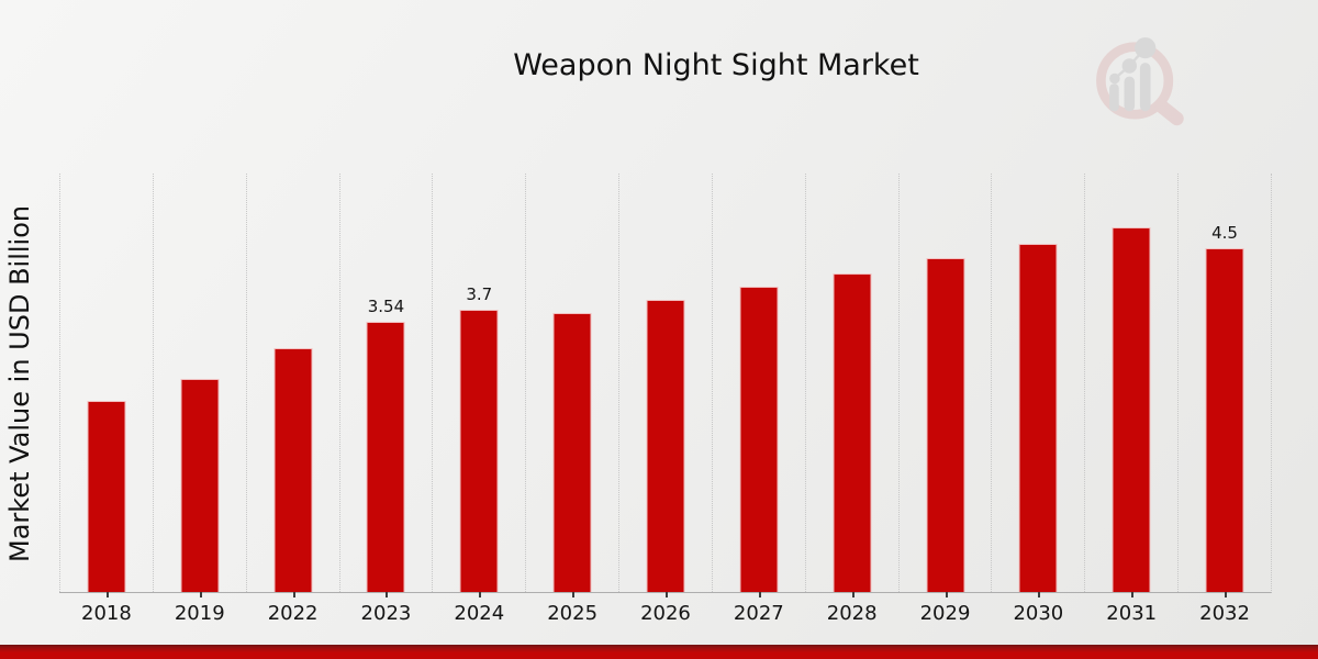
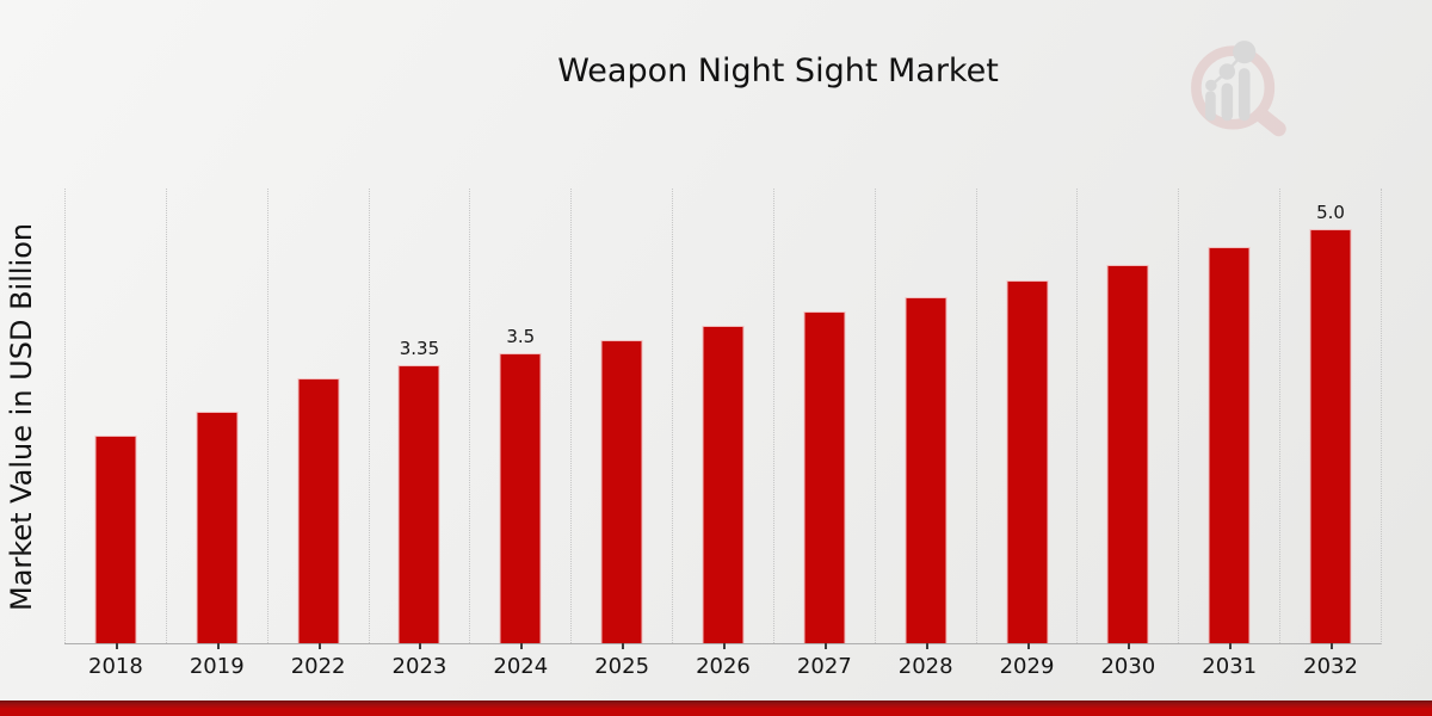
2023: 3.54 -> 3.35
2024: 3.7 -> 3.5
2032: 4.5 -> 5.0
